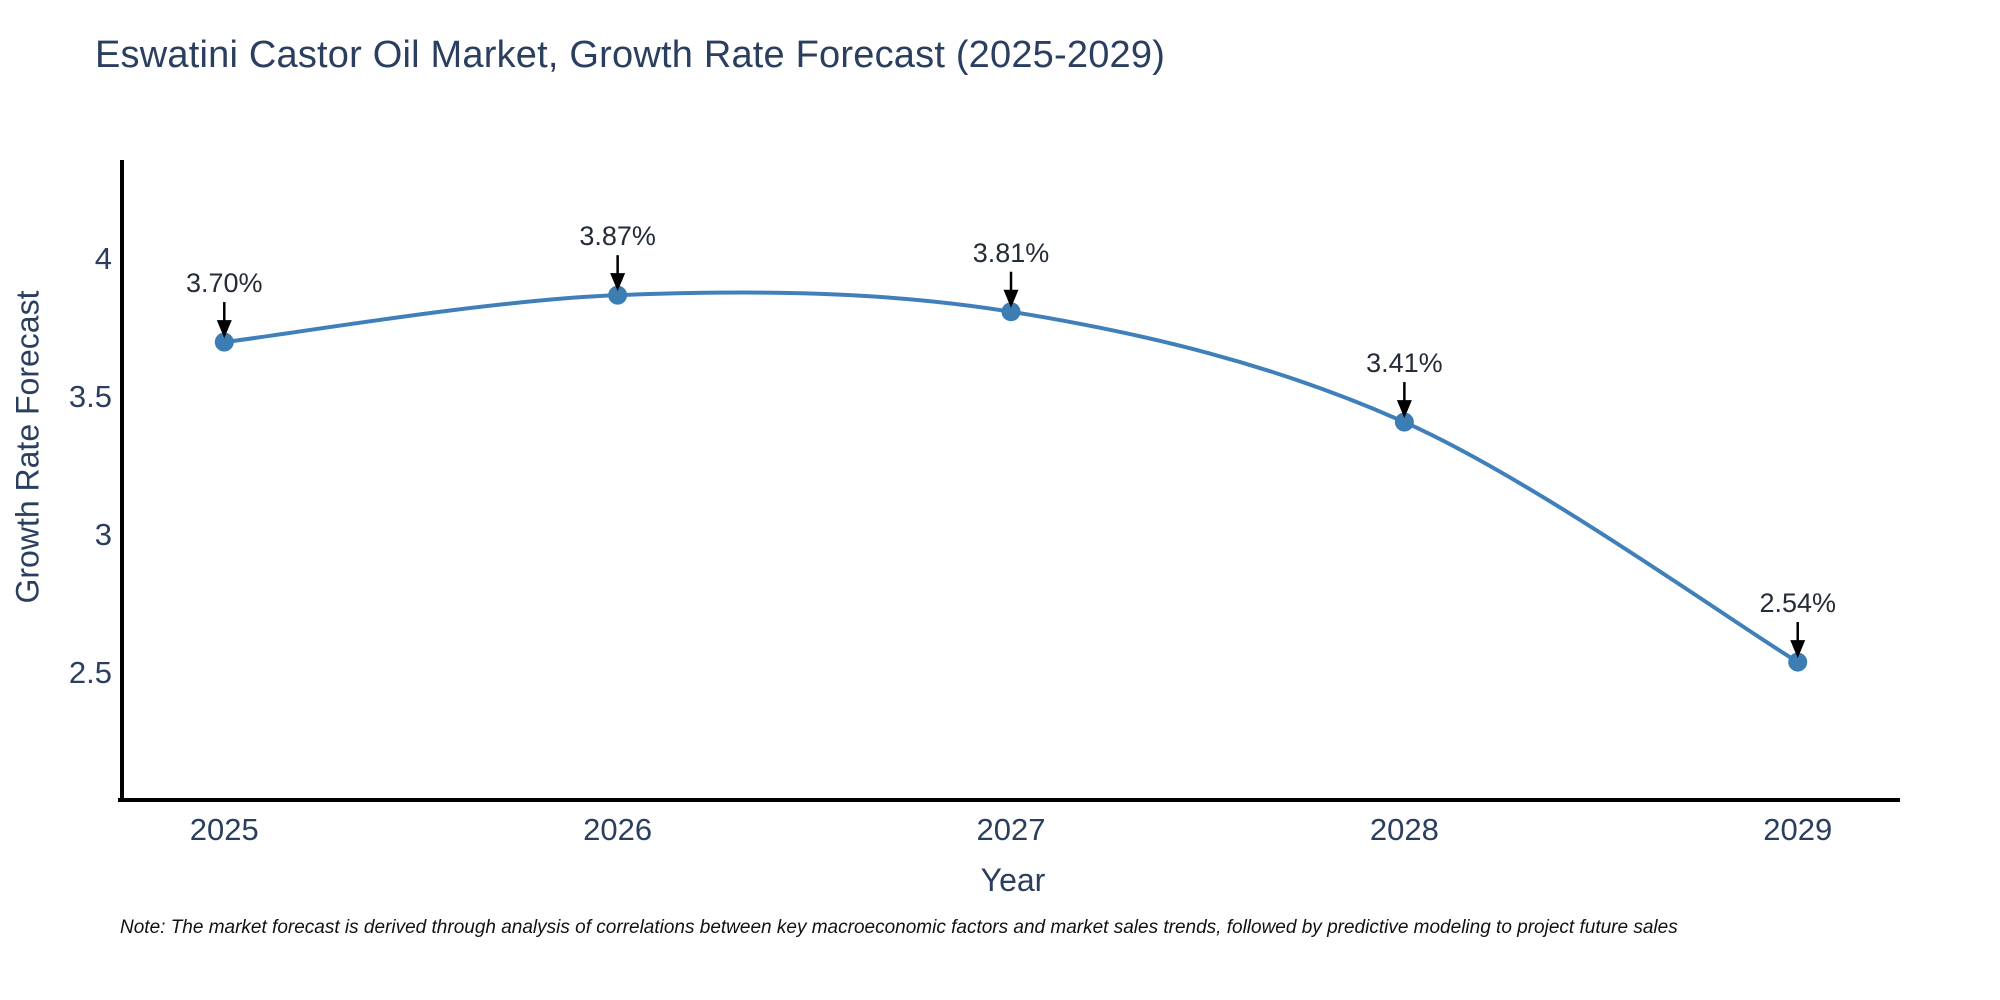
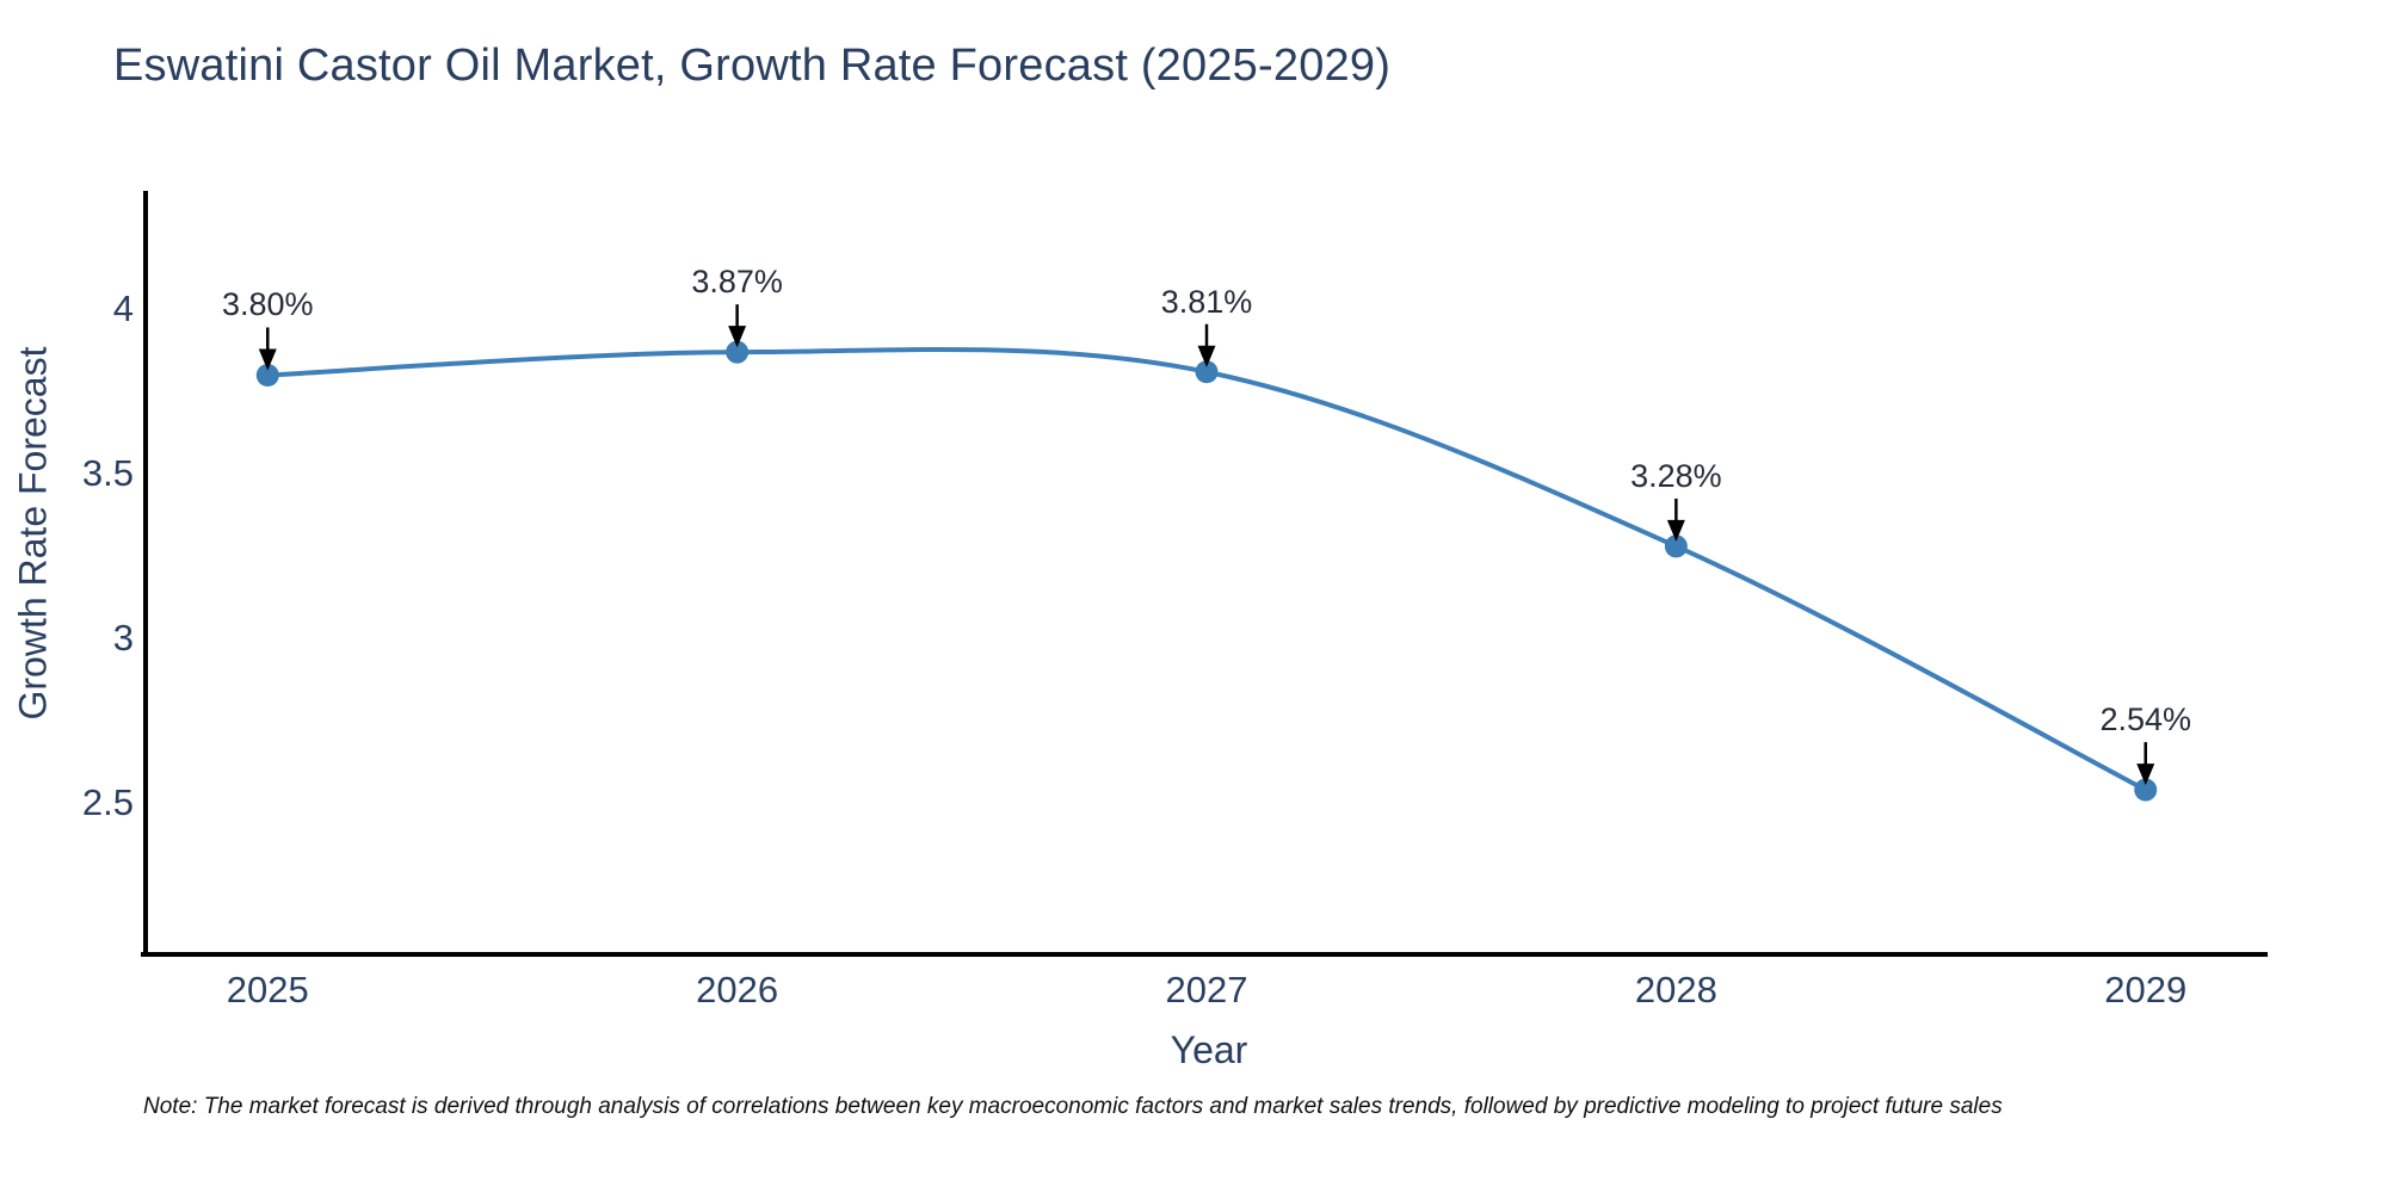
2025: 3.70% -> 3.80%
2028: 3.41% -> 3.28%
